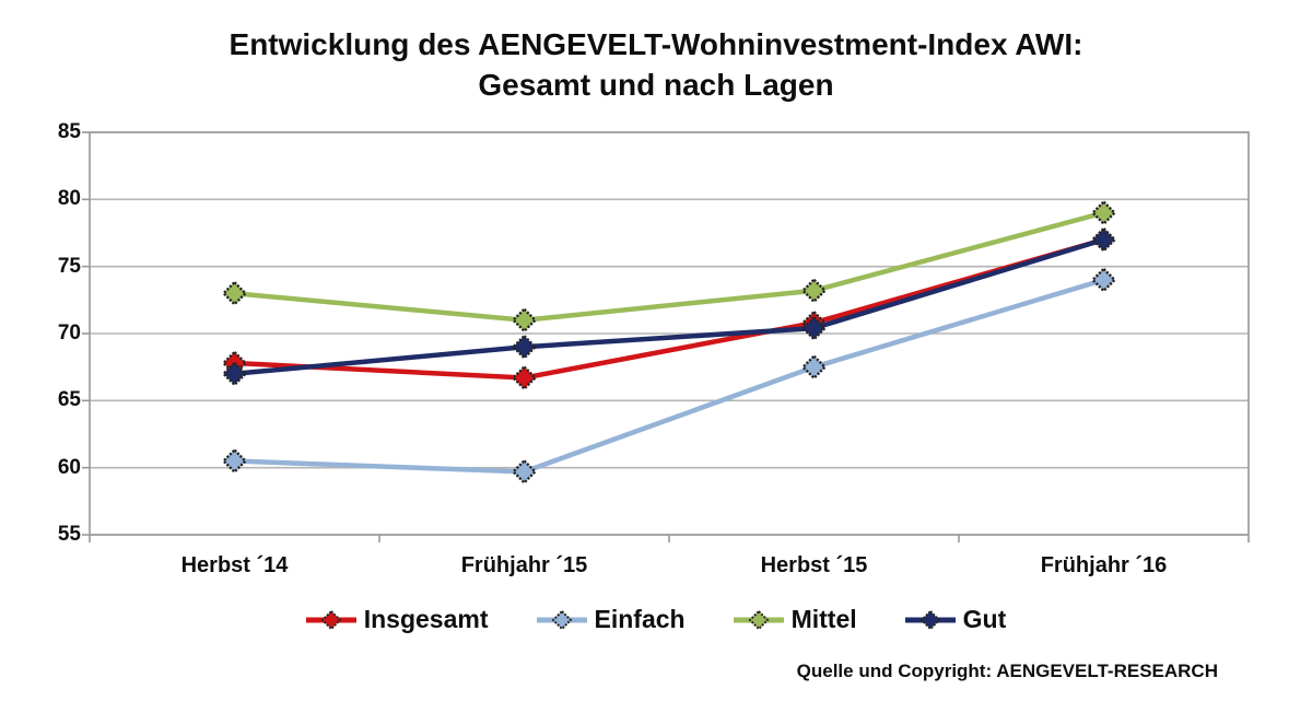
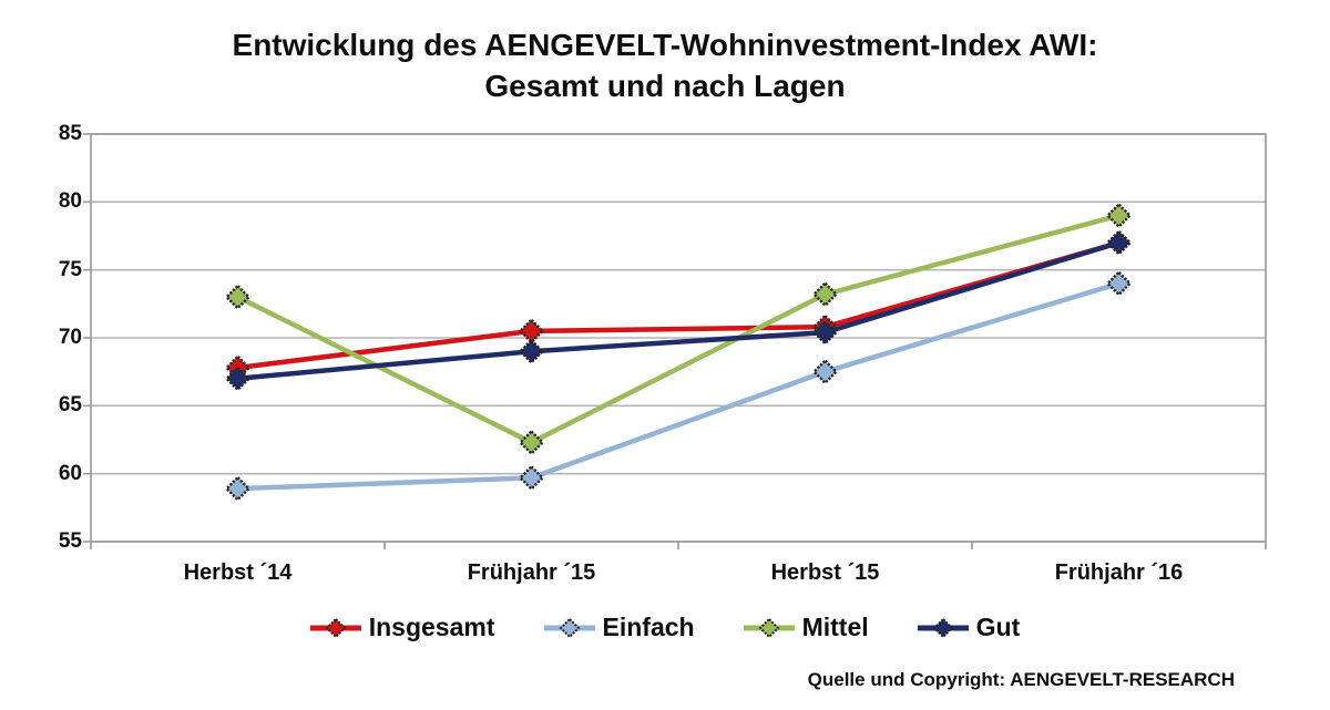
Einfach/Herbst ´14: 60.5 -> 58.9
Insgesamt/Frühjahr ´15: 66.7 -> 70.5
Mittel/Frühjahr ´15: 71.0 -> 62.3
